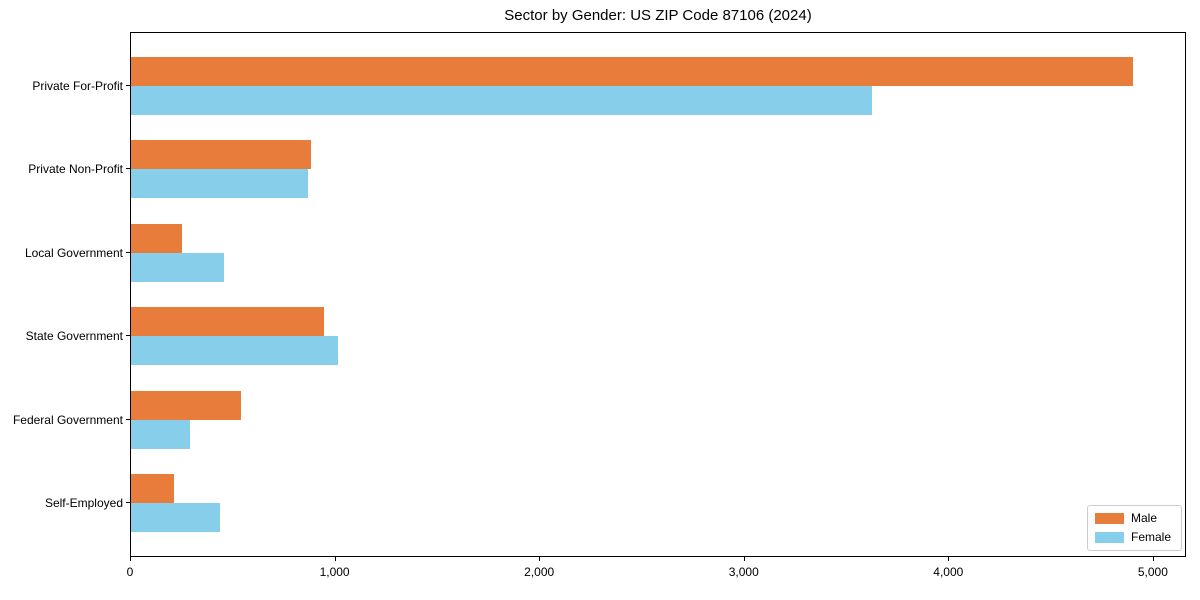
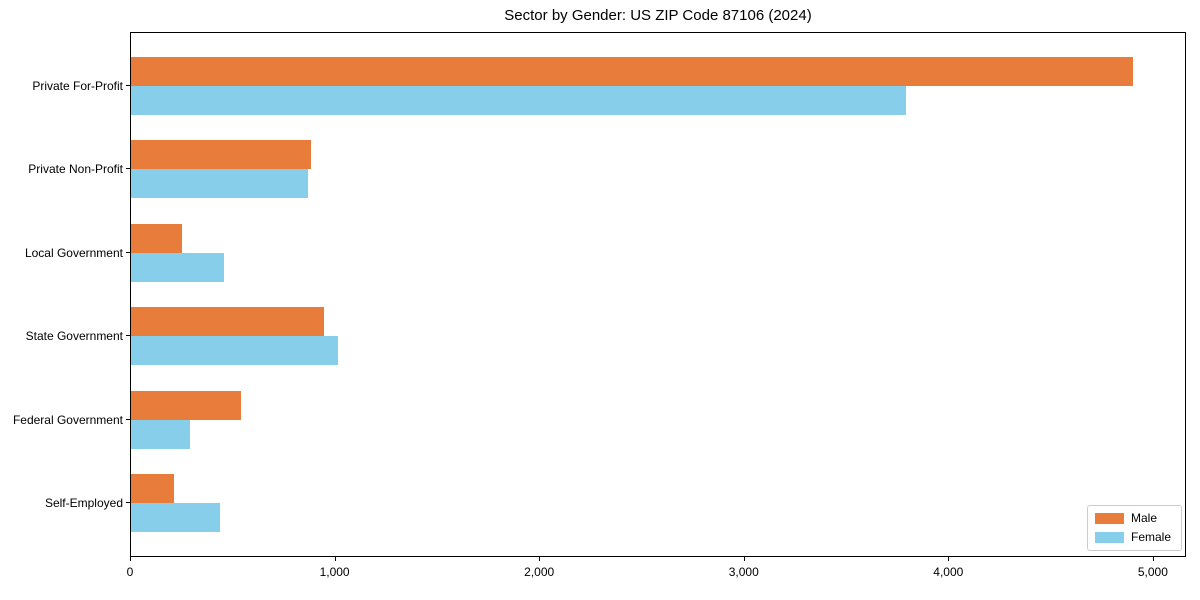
Female/Private For-Profit: 3620 -> 3790
